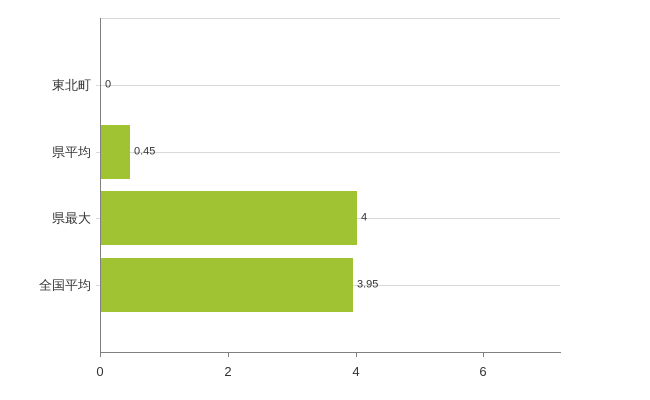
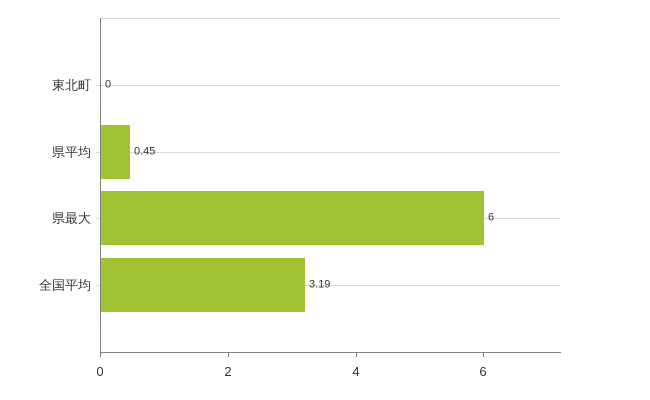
県最大: 4 -> 6
全国平均: 3.95 -> 3.19
